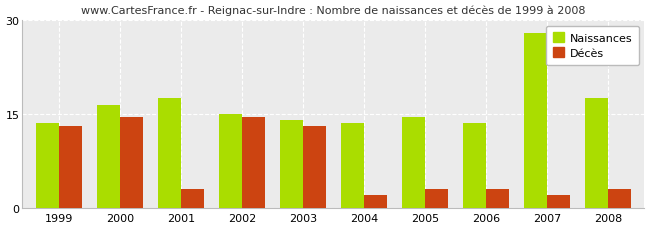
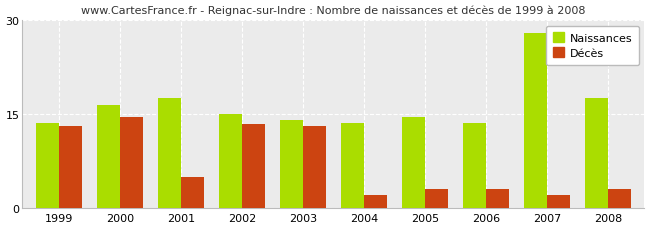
Décès/2001: 3.0 -> 5.0
Décès/2002: 14.5 -> 13.4
